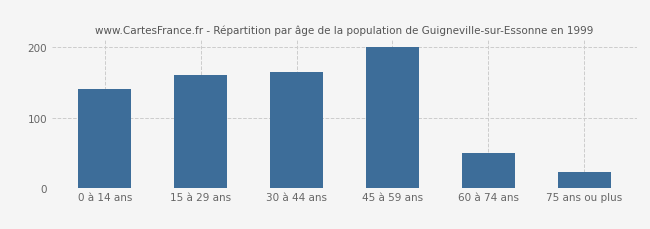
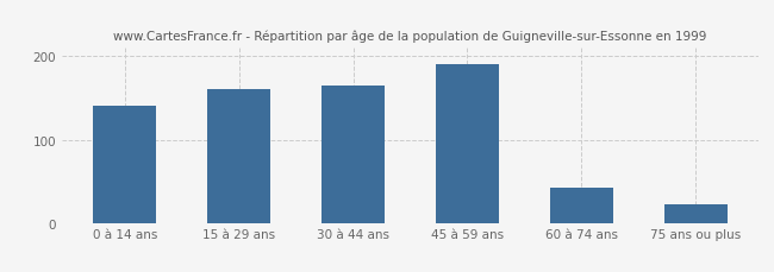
45 à 59 ans: 200 -> 190
60 à 74 ans: 50 -> 42
